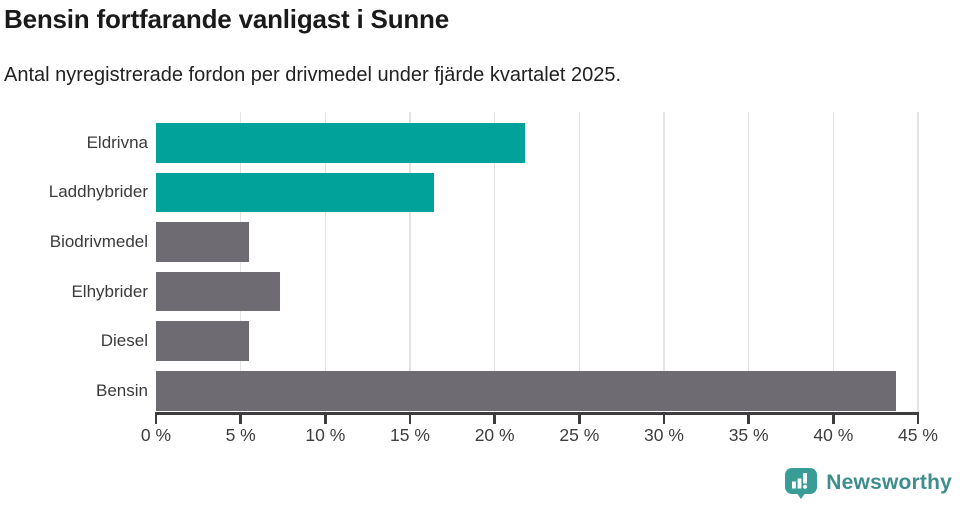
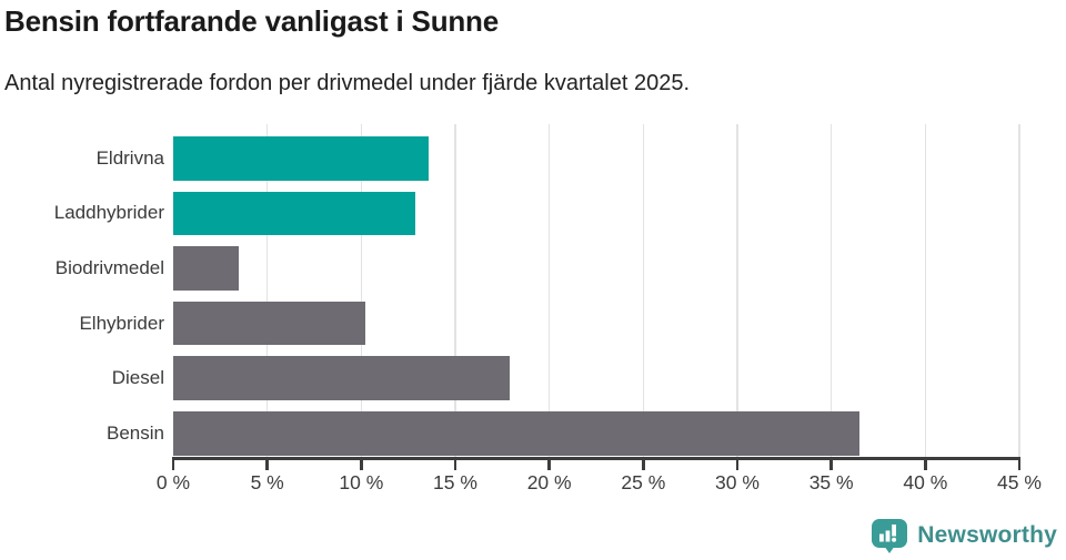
Eldrivna: 21.8% -> 13.6%
Laddhybrider: 16.4% -> 12.9%
Biodrivmedel: 5.5% -> 3.5%
Elhybrider: 7.3% -> 10.2%
Diesel: 5.5% -> 17.9%
Bensin: 43.7% -> 36.5%
